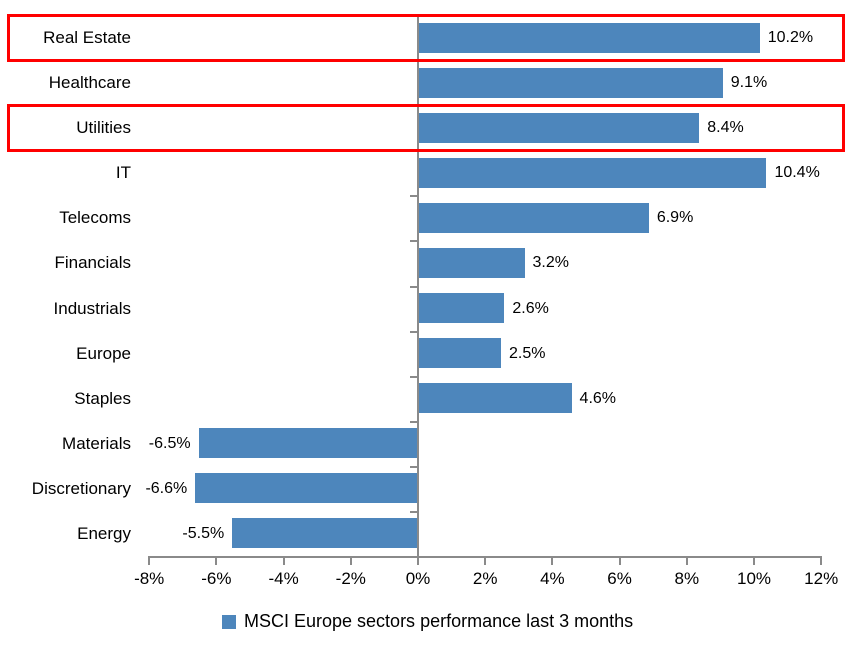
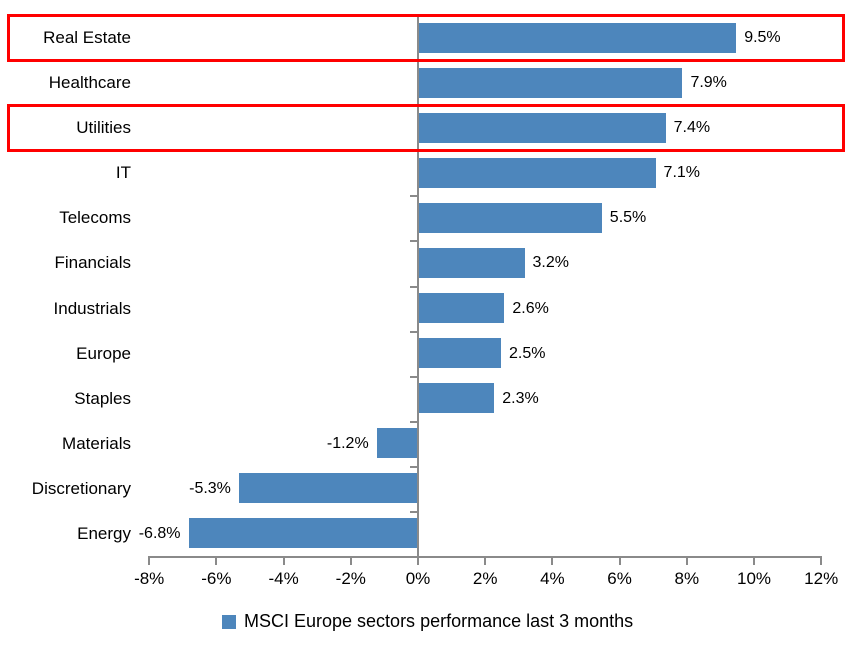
Real Estate: 10.2% -> 9.5%
Healthcare: 9.1% -> 7.9%
Utilities: 8.4% -> 7.4%
IT: 10.4% -> 7.1%
Telecoms: 6.9% -> 5.5%
Staples: 4.6% -> 2.3%
Materials: -6.5% -> -1.2%
Discretionary: -6.6% -> -5.3%
Energy: -5.5% -> -6.8%
